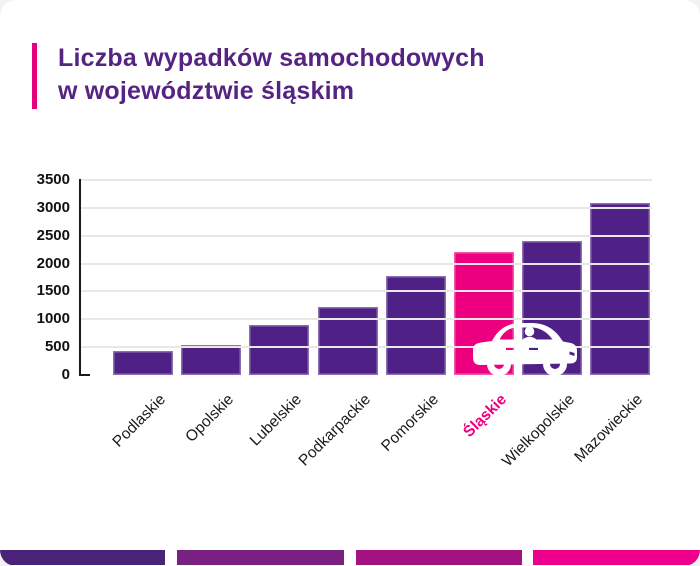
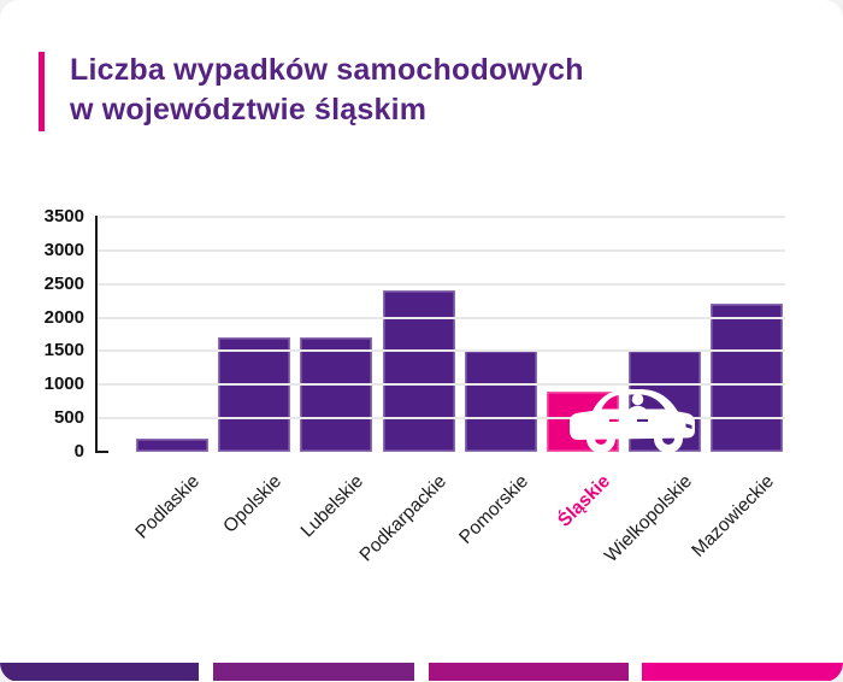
Podlaskie: 400 -> 200
Opolskie: 500 -> 1700
Lubelskie: 900 -> 1700
Podkarpackie: 1200 -> 2400
Pomorskie: 1800 -> 1500
Śląskie: 2200 -> 900
Wielkopolskie: 2400 -> 1500
Mazowieckie: 3100 -> 2200
